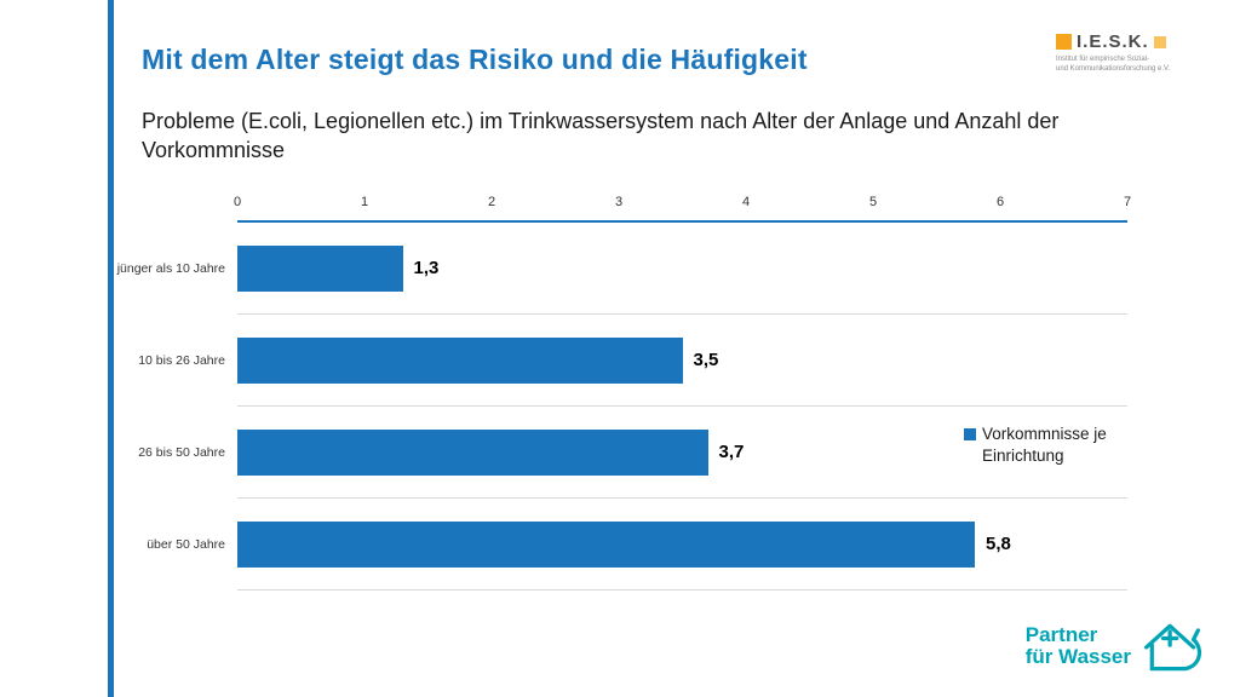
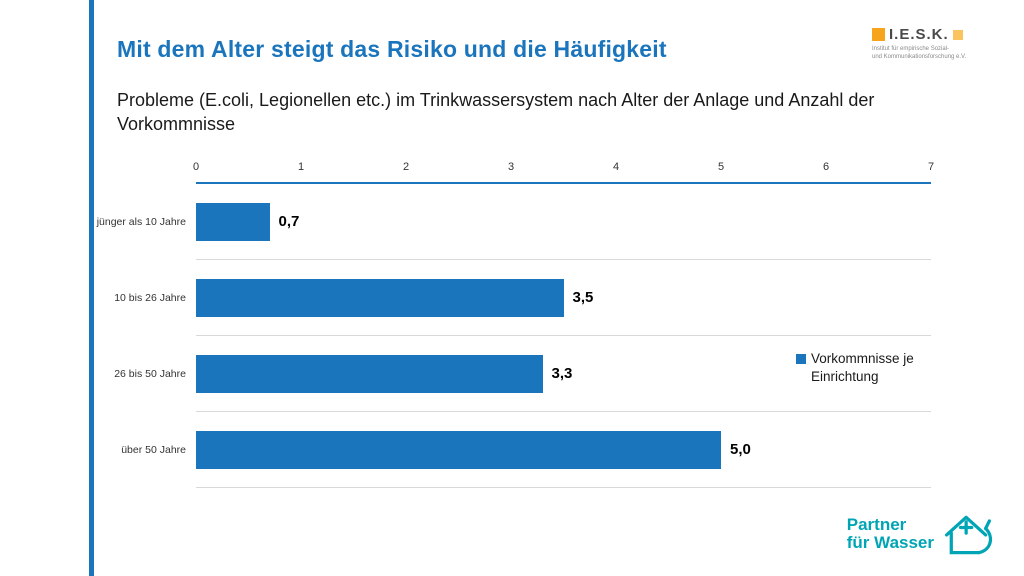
jünger als 10 Jahre: 1,3 -> 0,7
26 bis 50 Jahre: 3,7 -> 3,3
über 50 Jahre: 5,8 -> 5,0
